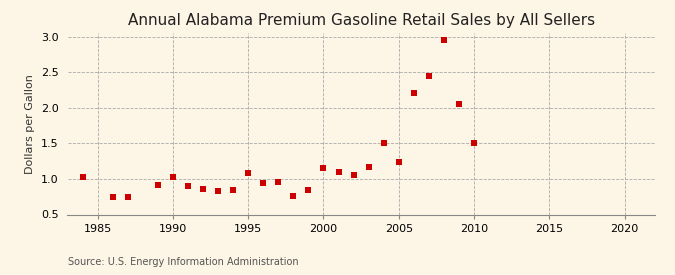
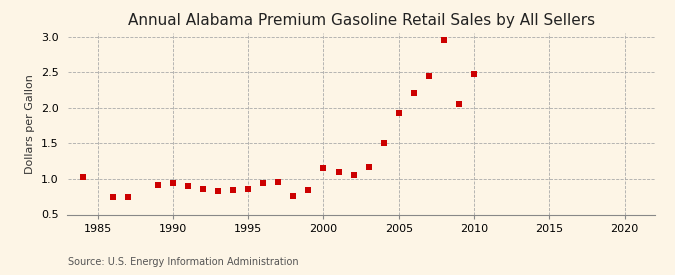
1990: 1.02 -> 0.94
1995: 1.08 -> 0.86
2005: 1.24 -> 1.92
2010: 1.50 -> 2.47
